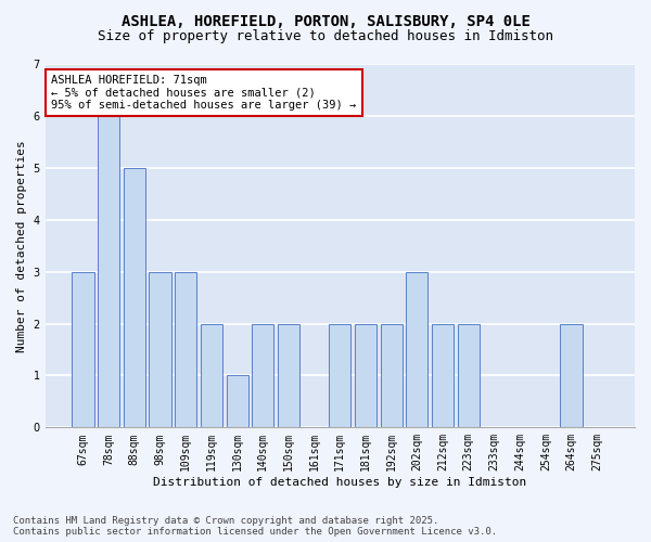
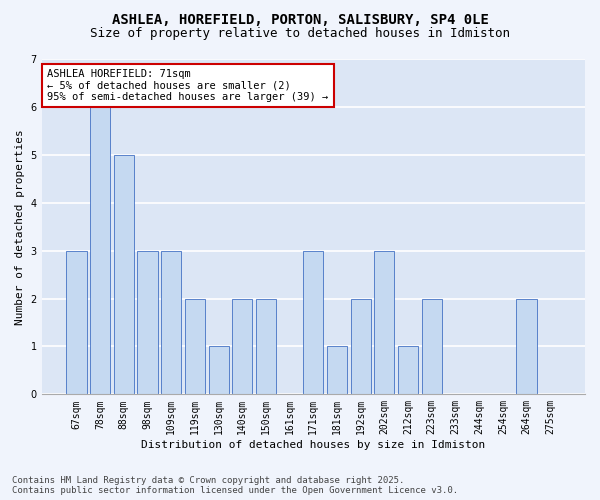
171sqm: 2 -> 3
181sqm: 2 -> 1
212sqm: 2 -> 1
